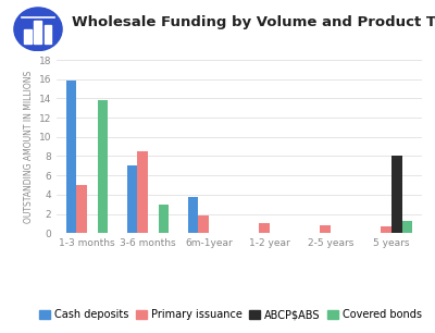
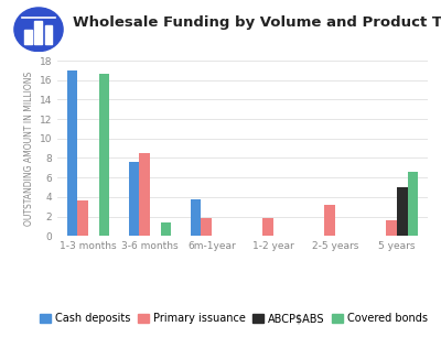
Cash deposits/1-3 months: 15.9 -> 17.0
Primary issuance/1-3 months: 5.0 -> 3.6
Covered bonds/1-3 months: 13.8 -> 16.6
Cash deposits/3-6 months: 7.0 -> 7.6
Covered bonds/3-6 months: 3.0 -> 1.4
Primary issuance/1-2 year: 1.0 -> 1.8
Primary issuance/2-5 years: 0.8 -> 3.2
Primary issuance/5 years: 0.7 -> 1.6
ABCP$ABS/5 years: 8 -> 5
Covered bonds/5 years: 1.3 -> 6.6
